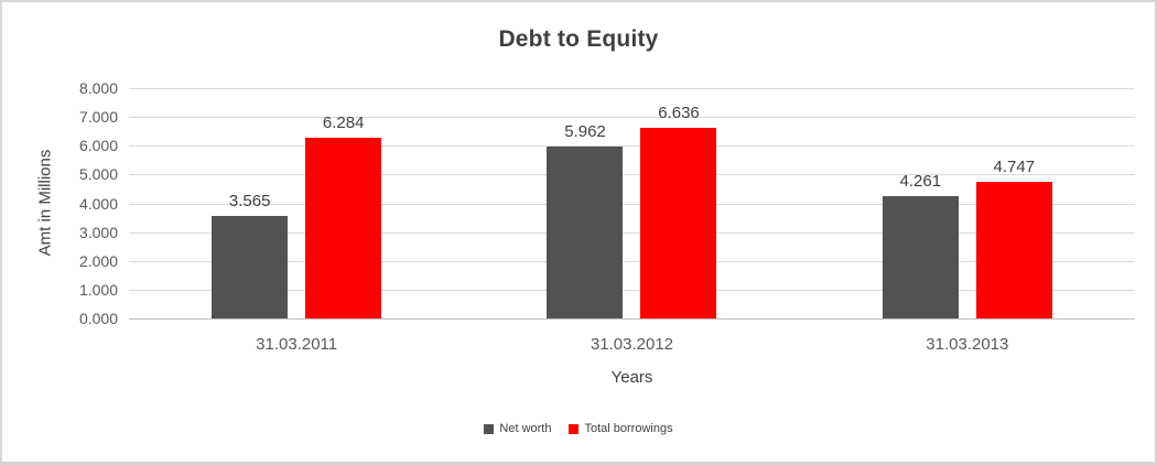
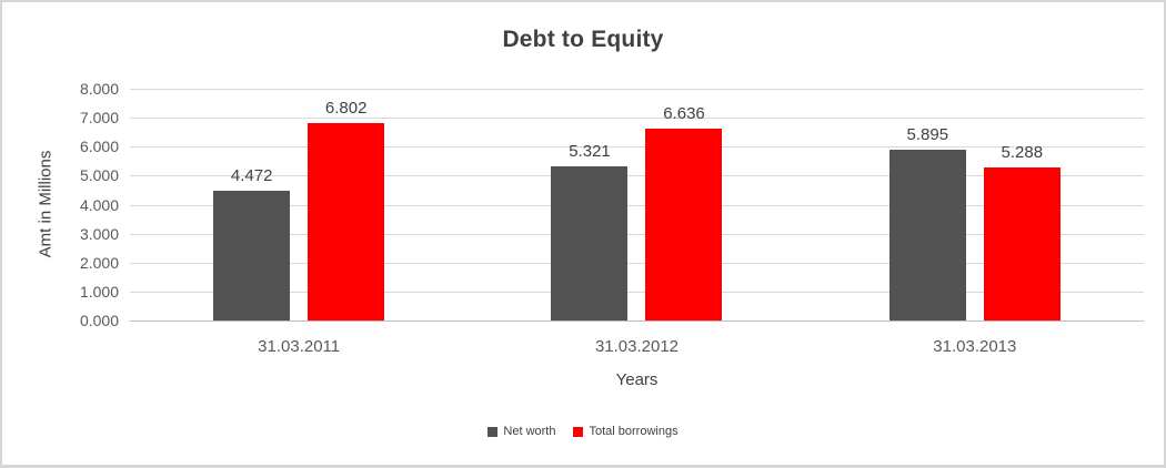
Net worth/31.03.2011: 3.565 -> 4.472
Total borrowings/31.03.2011: 6.284 -> 6.802
Net worth/31.03.2012: 5.962 -> 5.321
Net worth/31.03.2013: 4.261 -> 5.895
Total borrowings/31.03.2013: 4.747 -> 5.288
